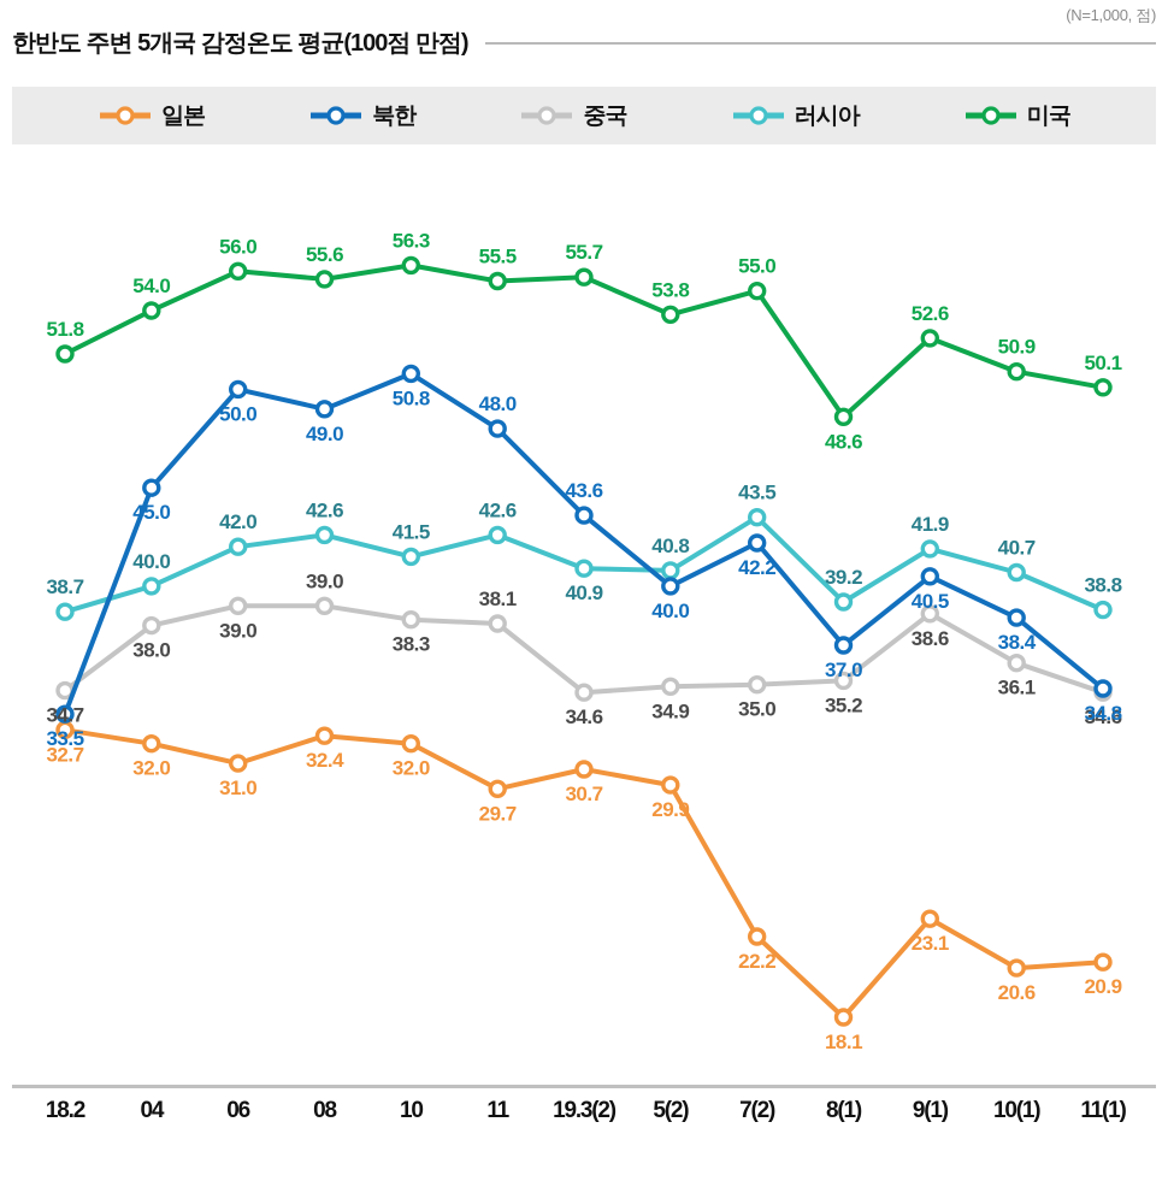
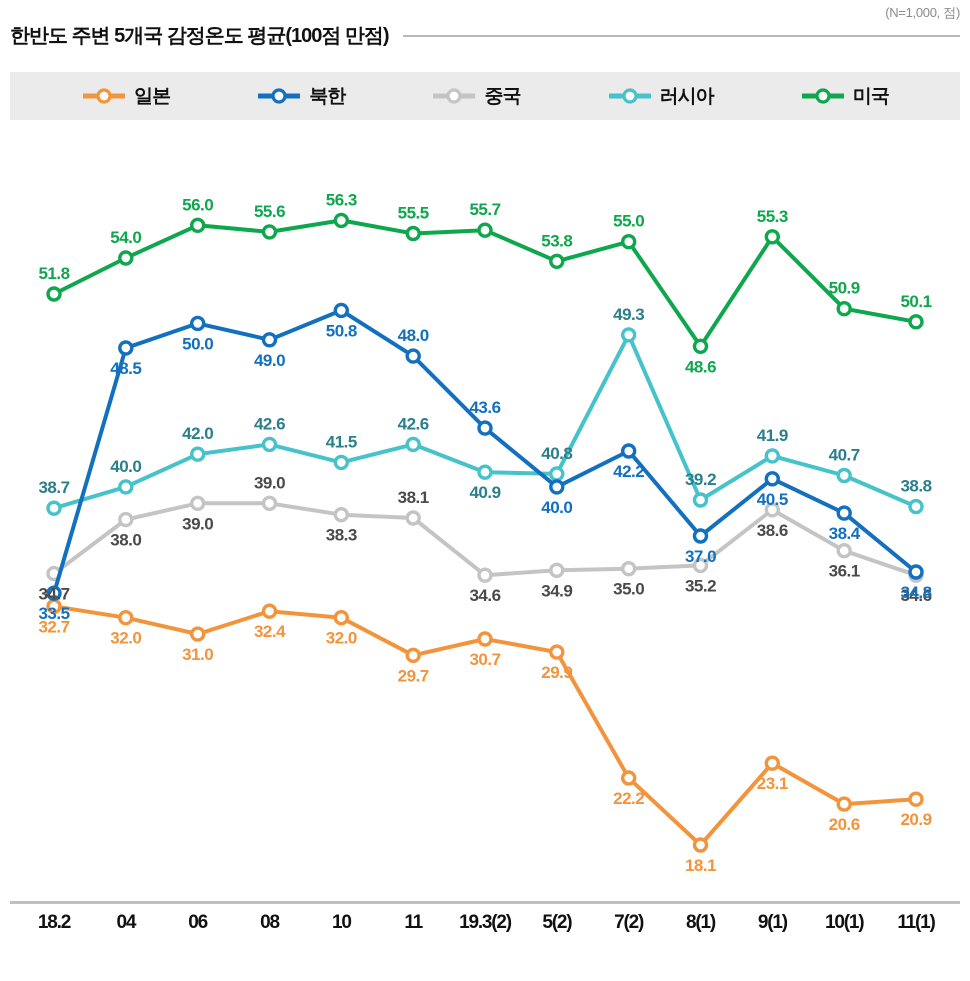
북한/04: 45.0 -> 48.5
러시아/7(2): 43.5 -> 49.3
미국/9(1): 52.6 -> 55.3
